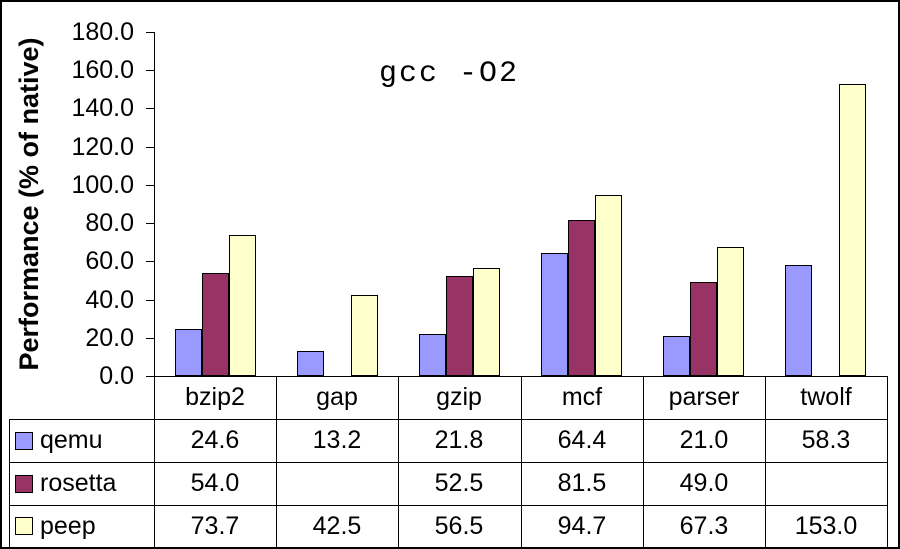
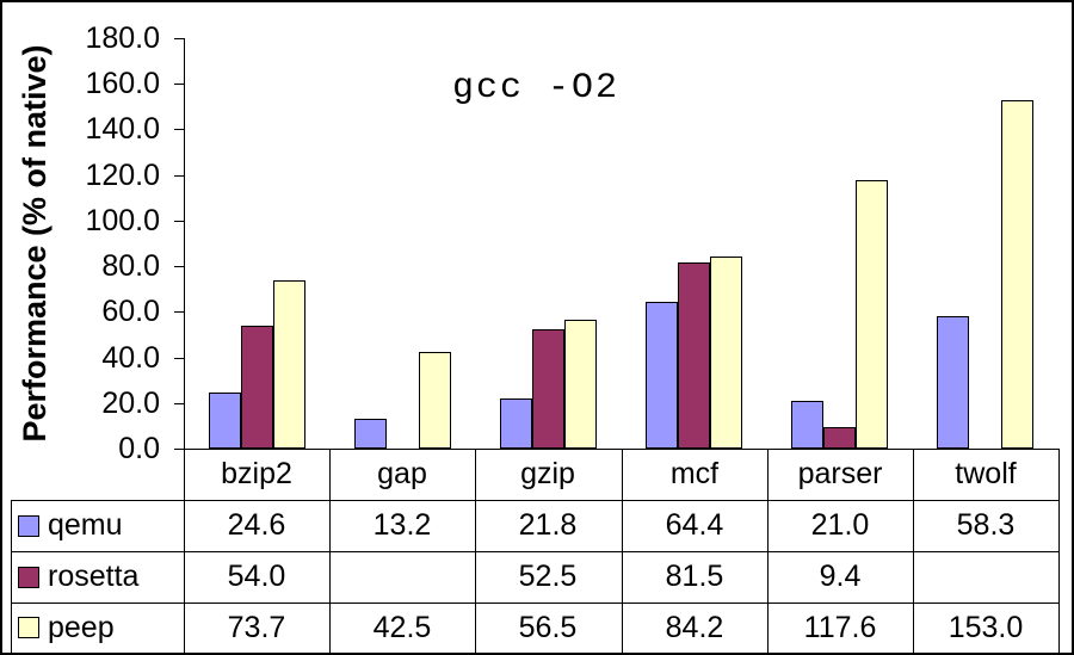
peep/mcf: 94.7 -> 84.2
rosetta/parser: 49.0 -> 9.4
peep/parser: 67.3 -> 117.6
